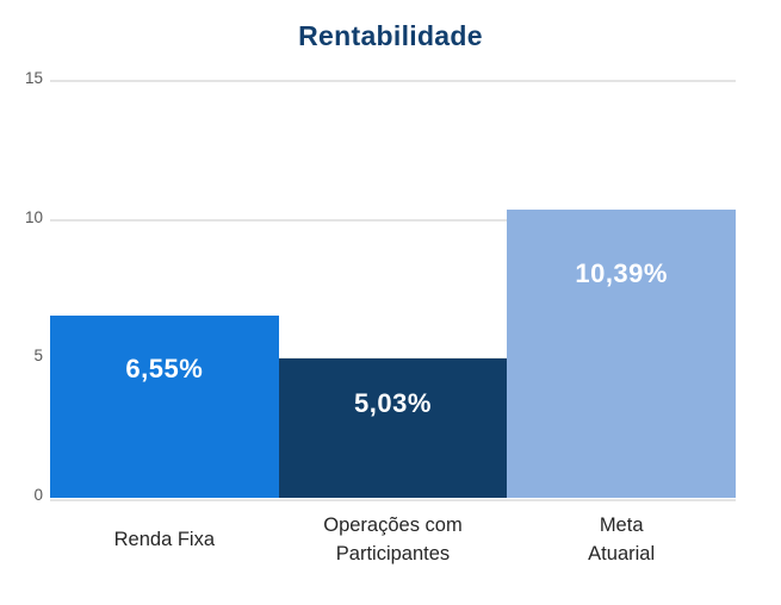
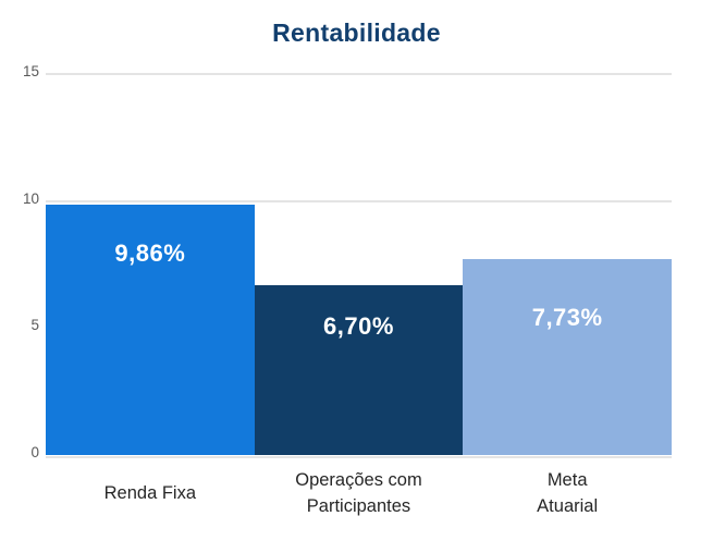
Renda Fixa: 6,55% -> 9,86%
Operações com Participantes: 5,03% -> 6,70%
Meta Atuarial: 10,39% -> 7,73%
